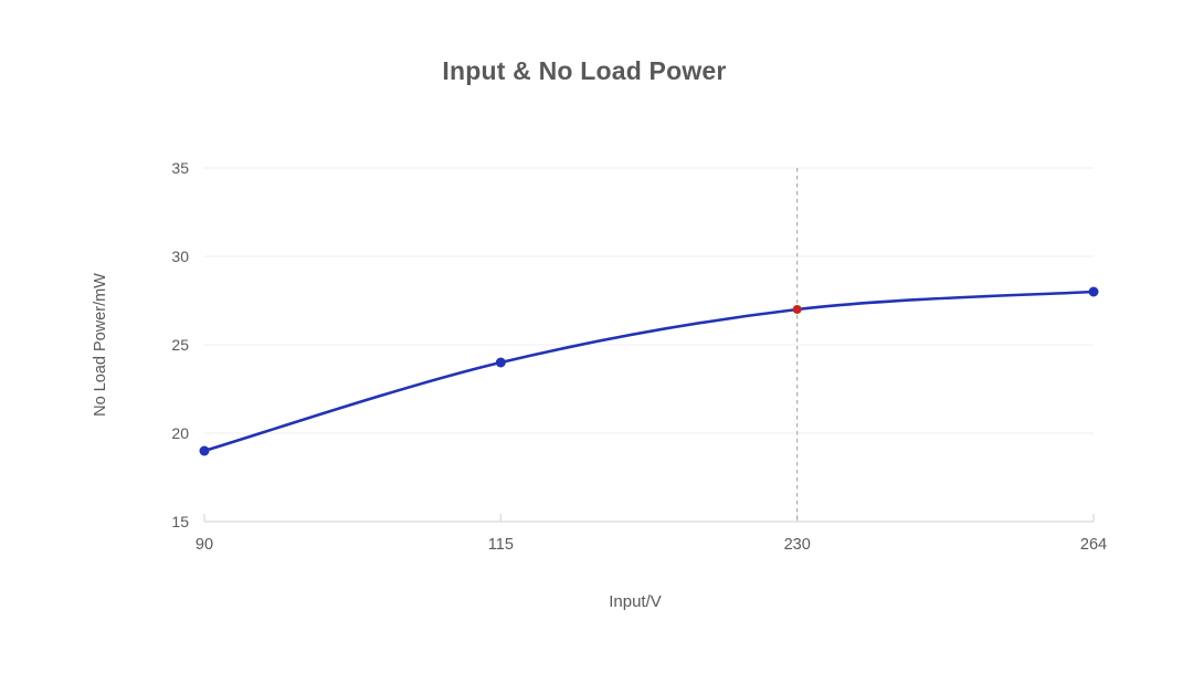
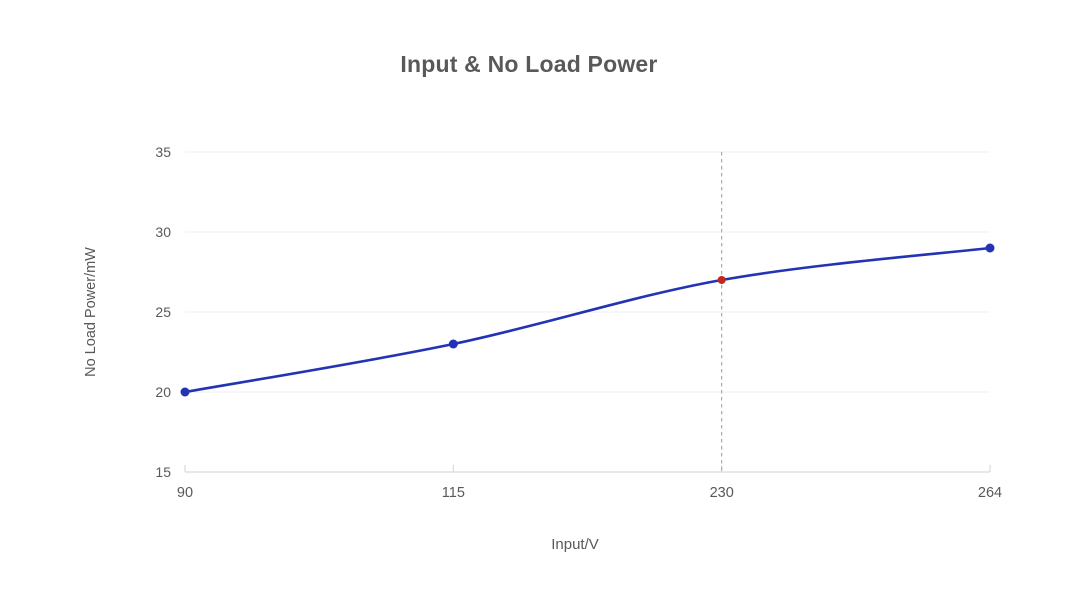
90: 19 -> 20
115: 24 -> 23
264: 28 -> 29
